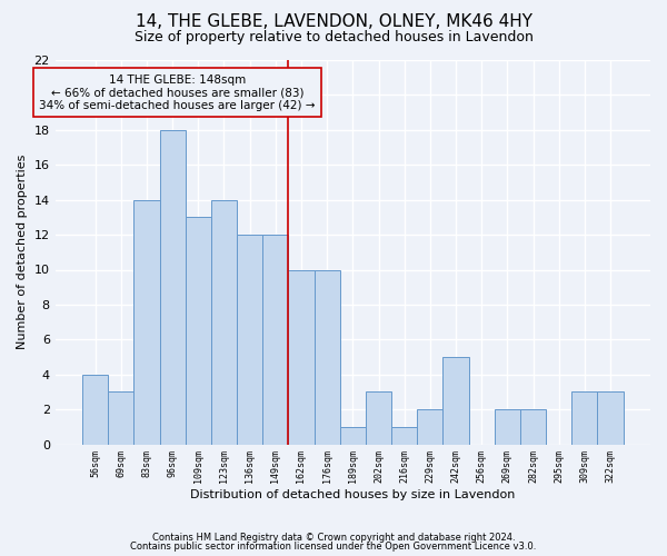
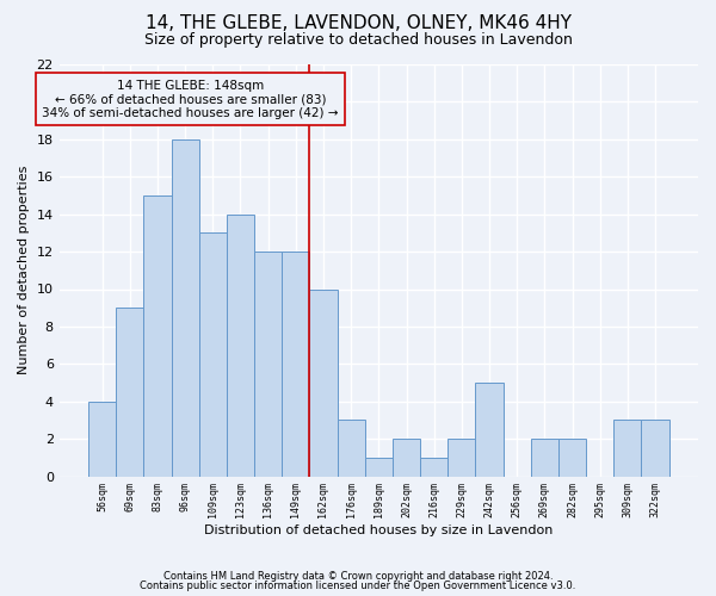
69sqm: 3 -> 9
83sqm: 14 -> 15
176sqm: 10 -> 3
202sqm: 3 -> 2
